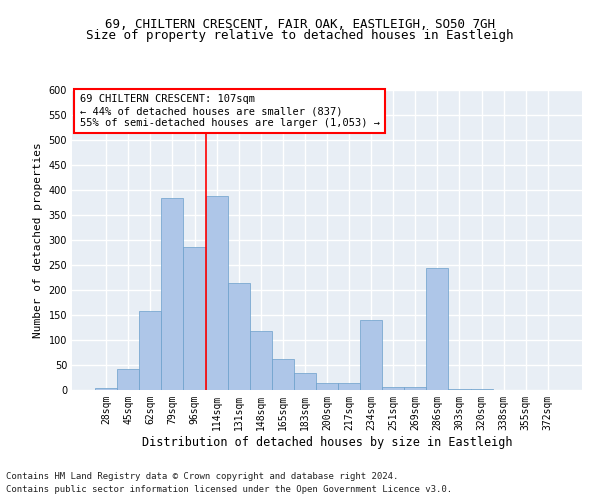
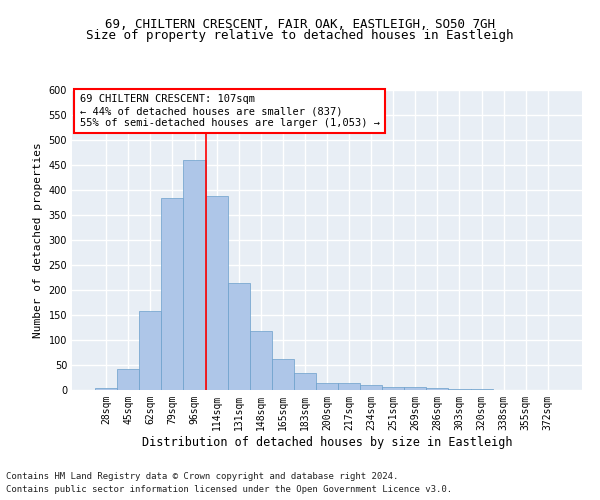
96sqm: 286 -> 460
234sqm: 140 -> 10
286sqm: 244 -> 5
